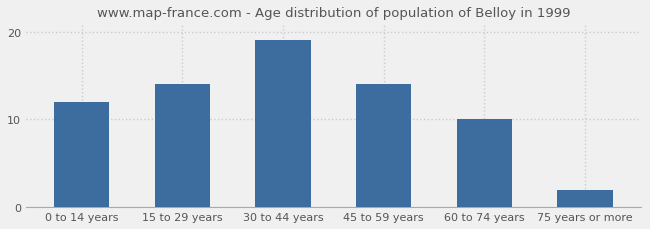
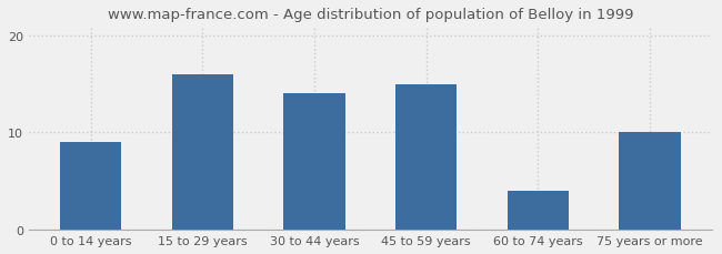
0 to 14 years: 12 -> 9
15 to 29 years: 14 -> 16
30 to 44 years: 19 -> 14
45 to 59 years: 14 -> 15
60 to 74 years: 10 -> 4
75 years or more: 2 -> 10
